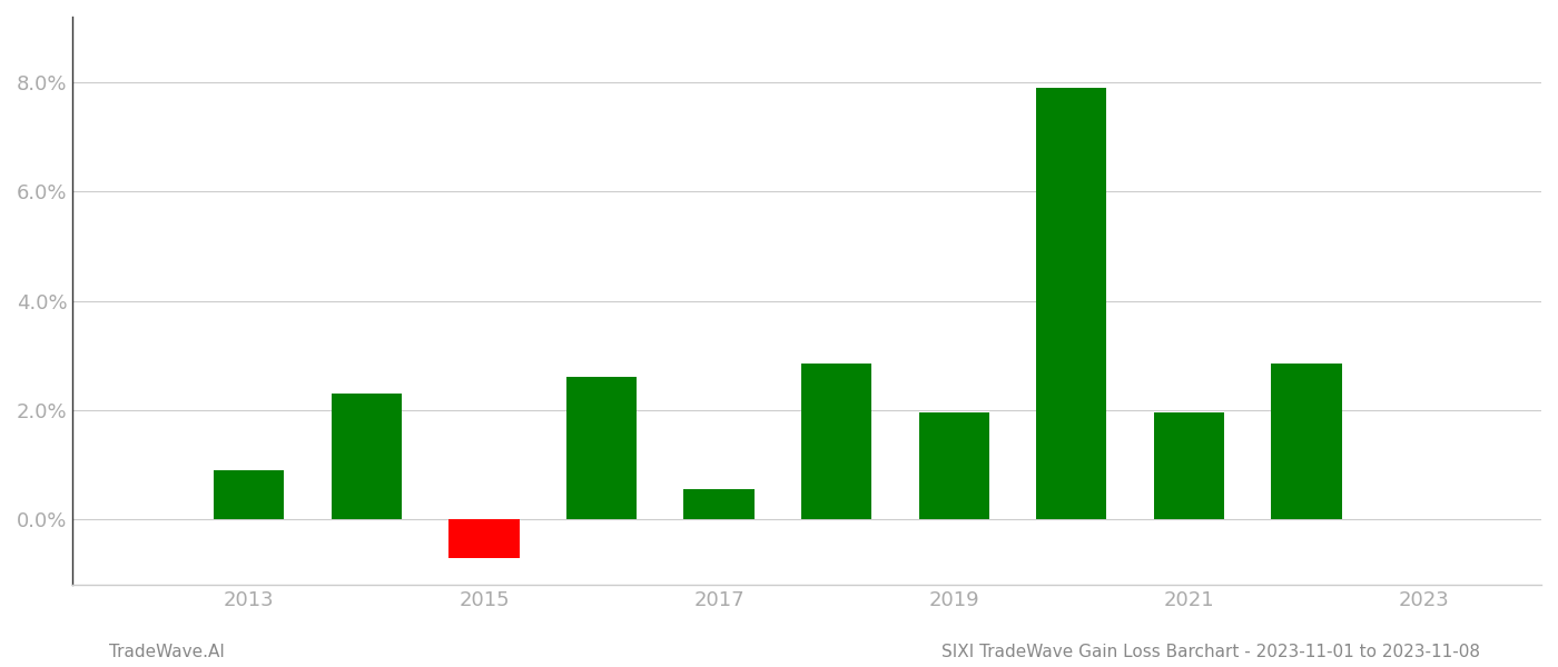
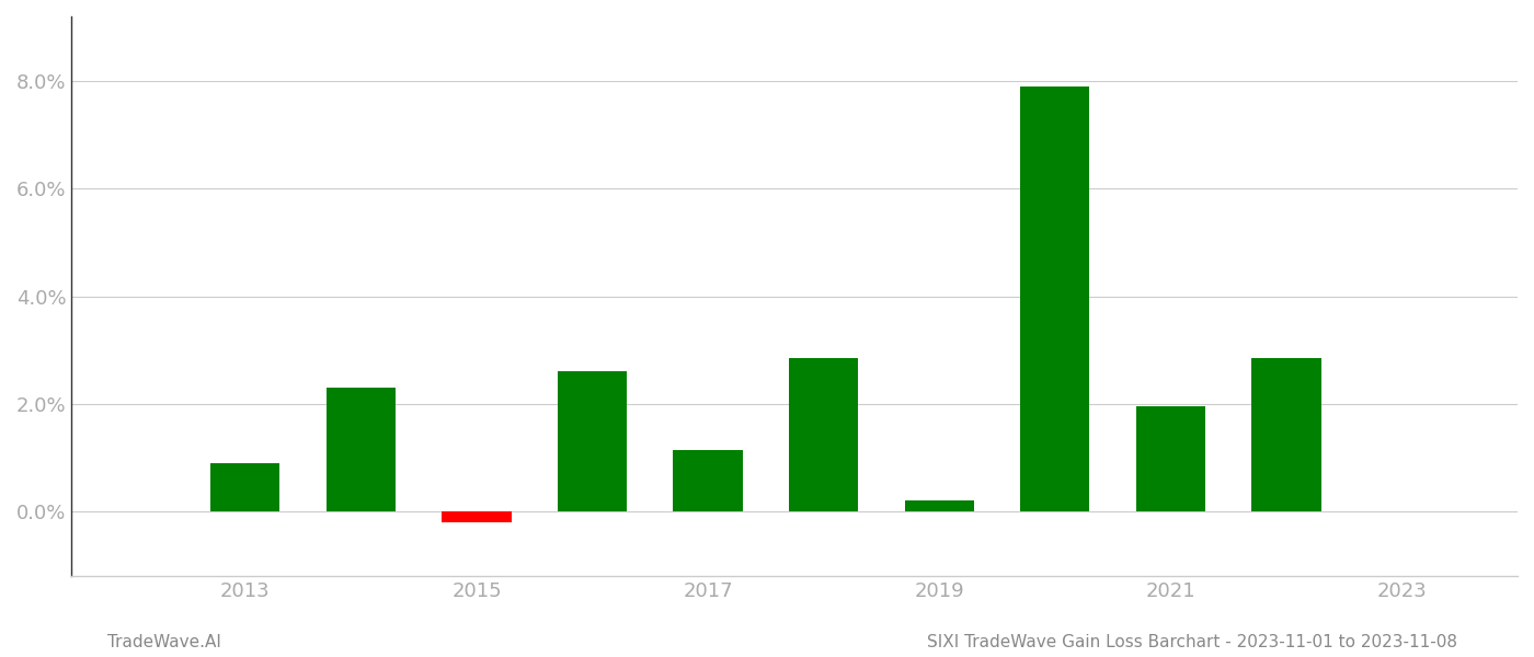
2015: -0.70% -> -0.20%
2017: 0.55% -> 1.15%
2019: 1.95% -> 0.20%
